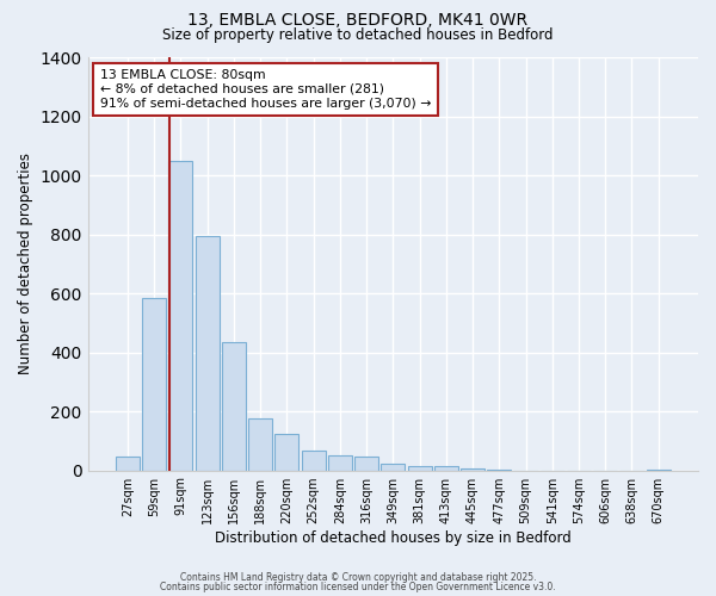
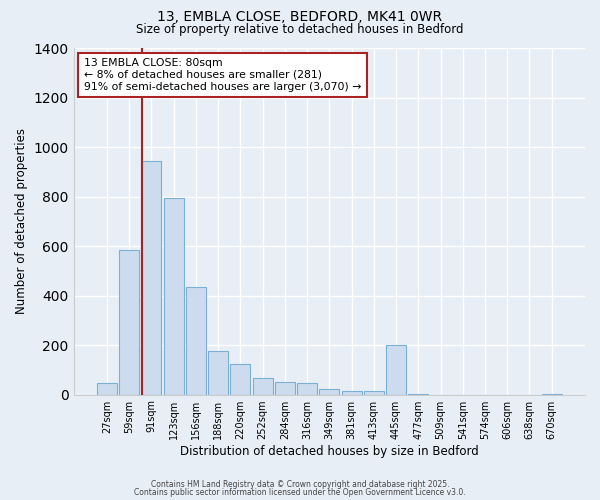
91sqm: 1047 -> 945
445sqm: 5 -> 200
